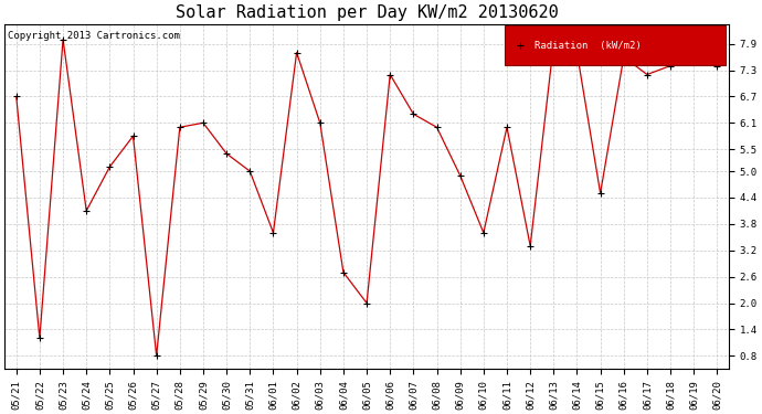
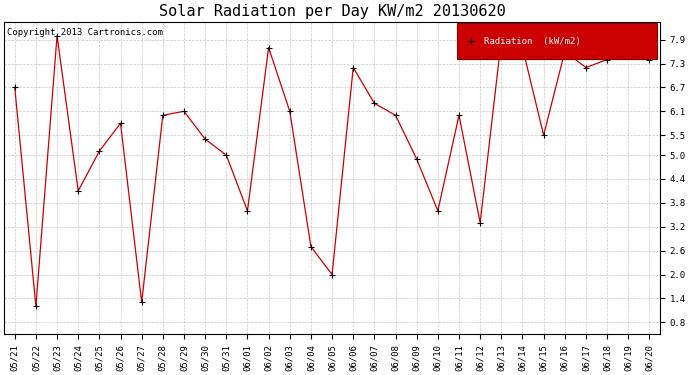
05/27: 0.8 -> 1.3
06/15: 4.5 -> 5.5
